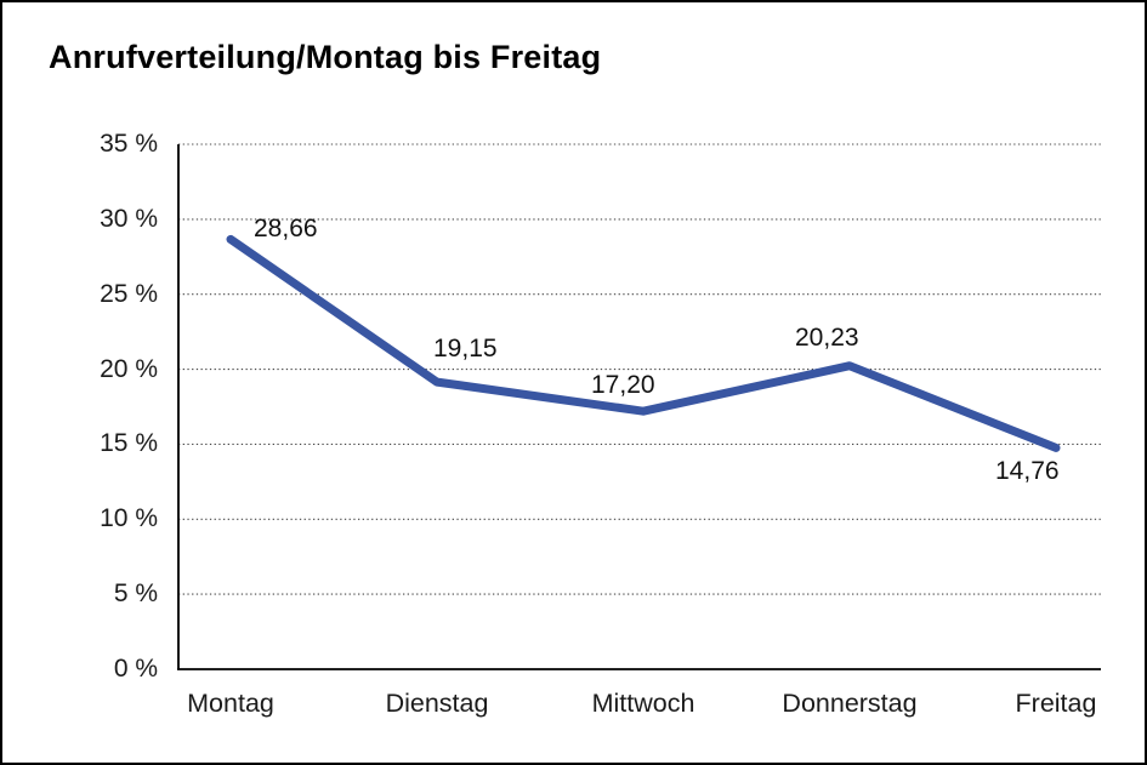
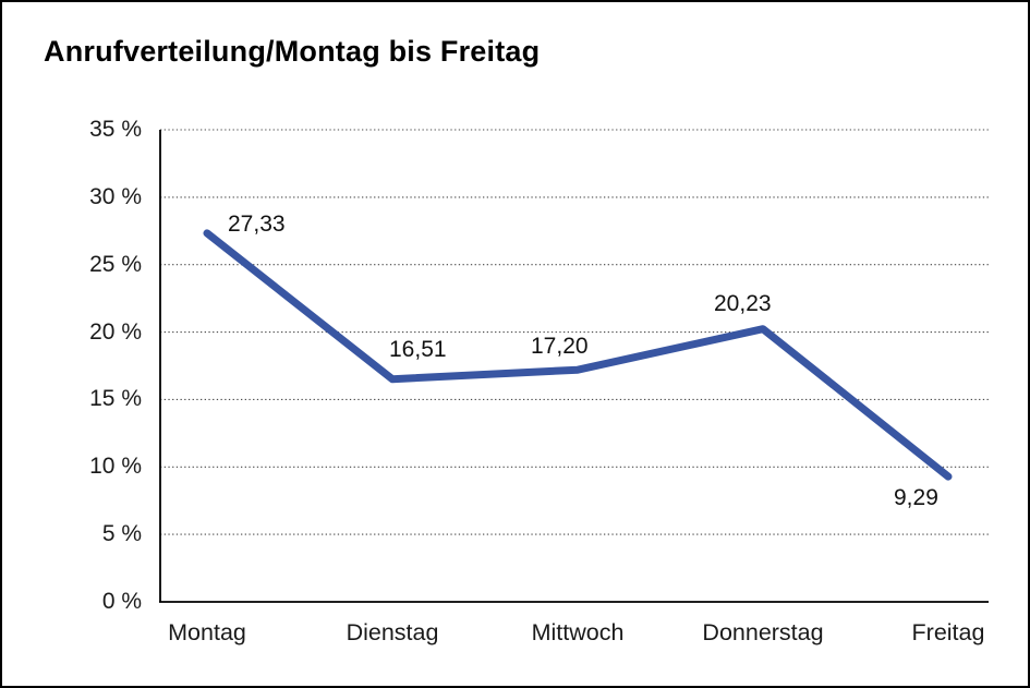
Montag: 28,66 -> 27,33
Dienstag: 19,15 -> 16,51
Freitag: 14,76 -> 9,29
